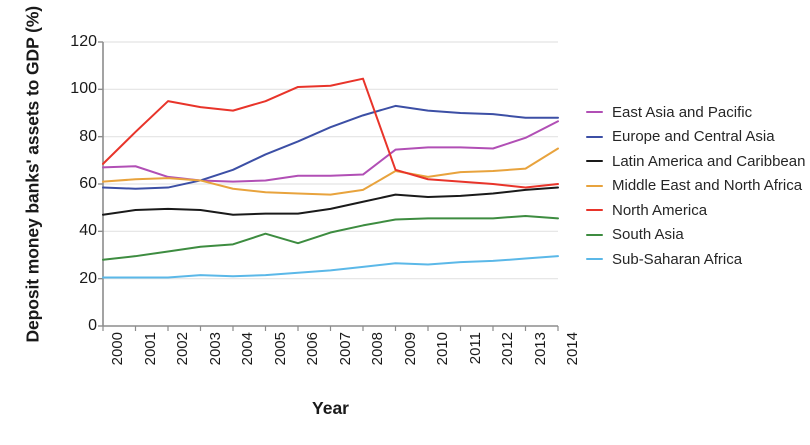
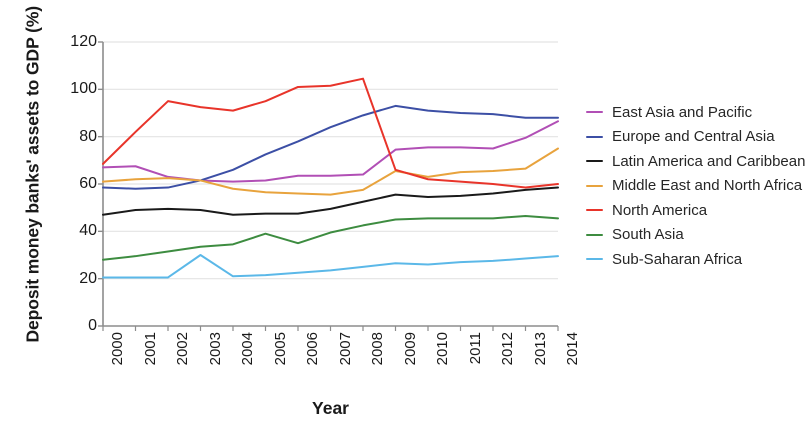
Sub-Saharan Africa/2003: 22 -> 30
